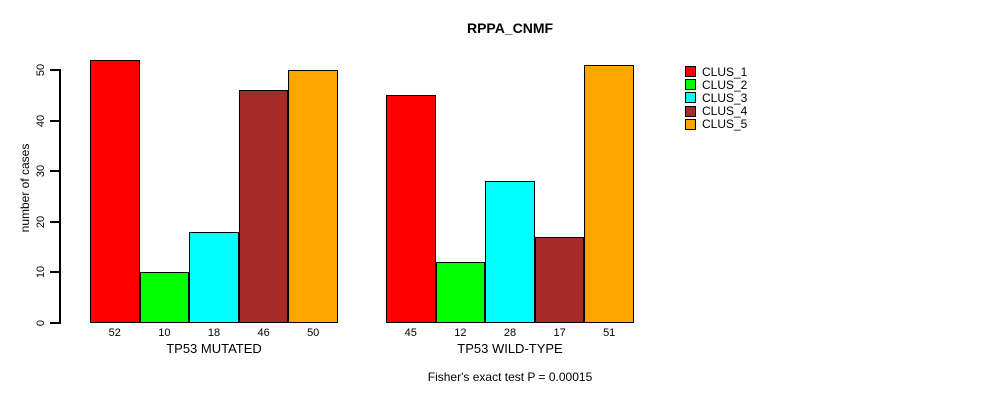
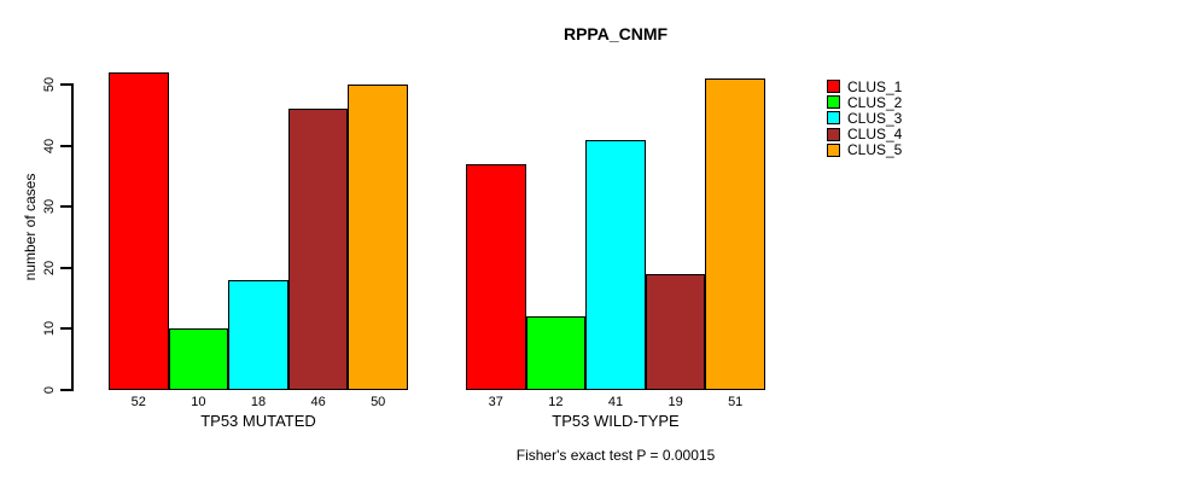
CLUS_1/TP53 WILD-TYPE: 45 -> 37
CLUS_3/TP53 WILD-TYPE: 28 -> 41
CLUS_4/TP53 WILD-TYPE: 17 -> 19
